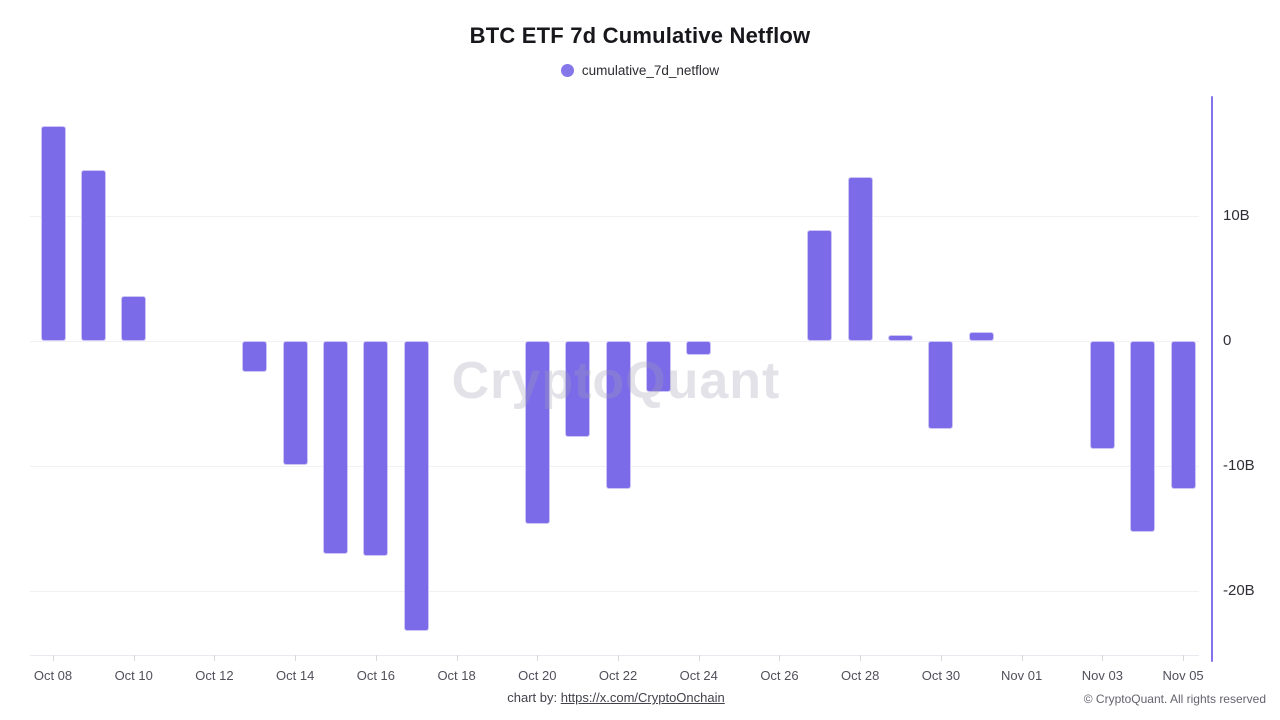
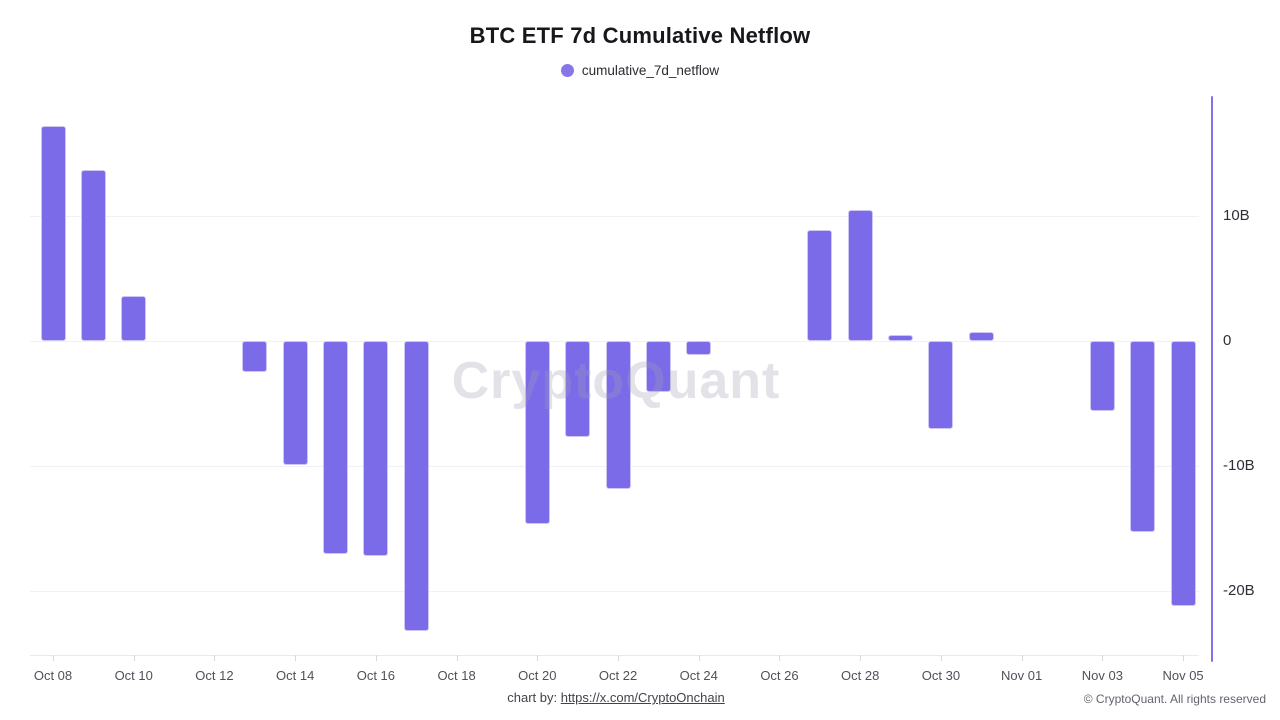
Oct 28: 13.1B -> 10.5B
Nov 03: -8.6B -> -5.6B
Nov 05: -11.8B -> -21.2B
